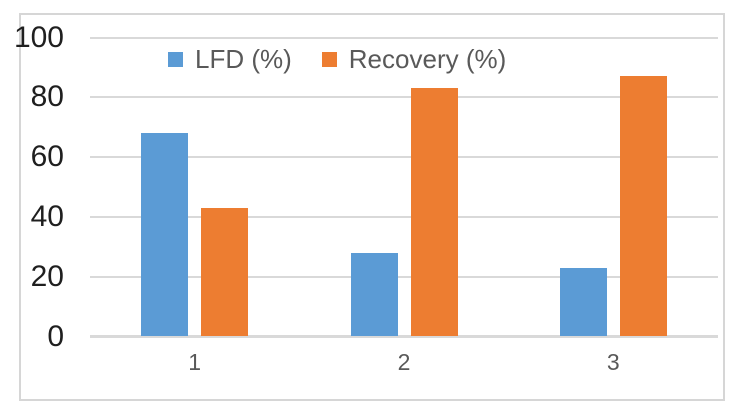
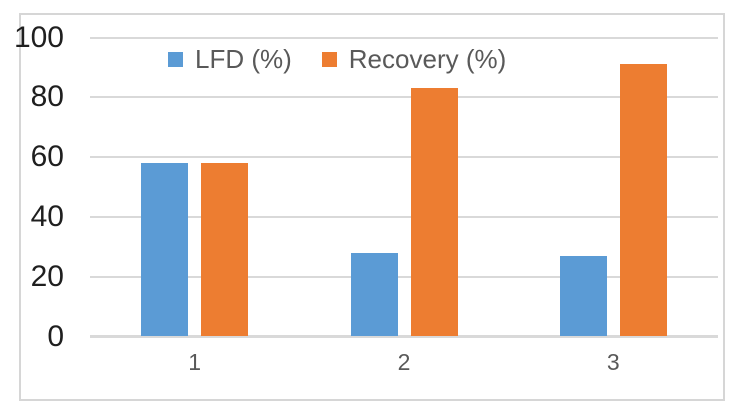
LFD (%)/1: 68 -> 58
Recovery (%)/1: 43 -> 58
LFD (%)/3: 23 -> 27
Recovery (%)/3: 87 -> 91
